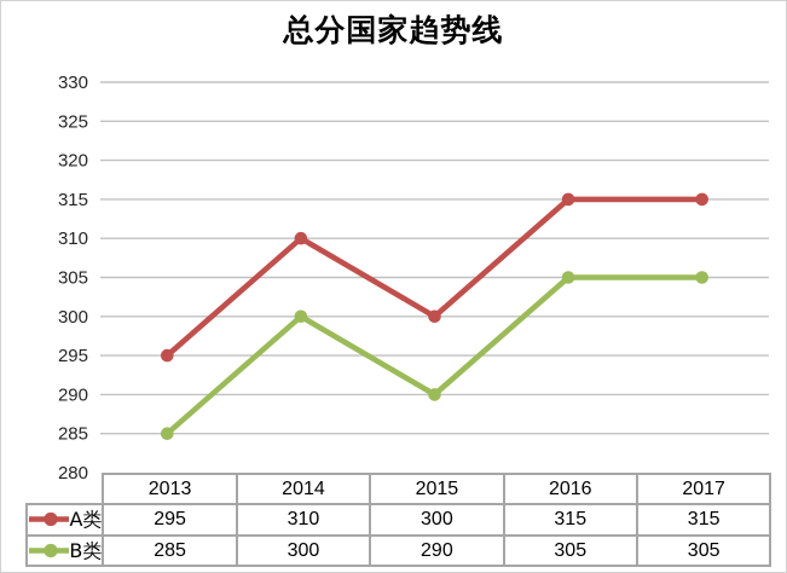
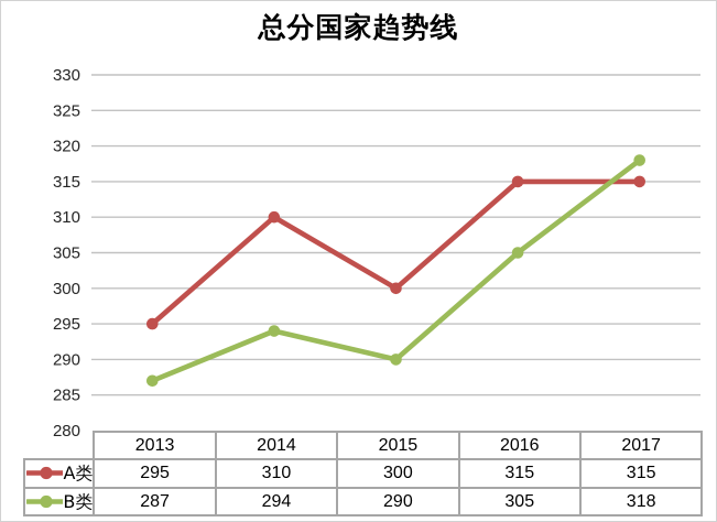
B类/2013: 285 -> 287
B类/2014: 300 -> 294
B类/2017: 305 -> 318
